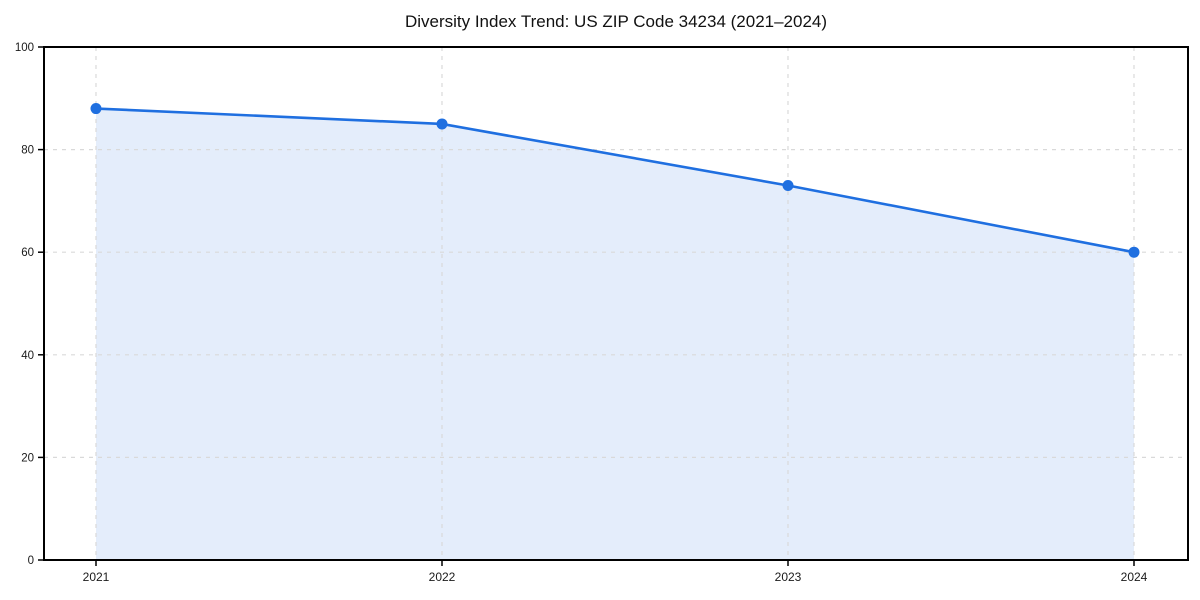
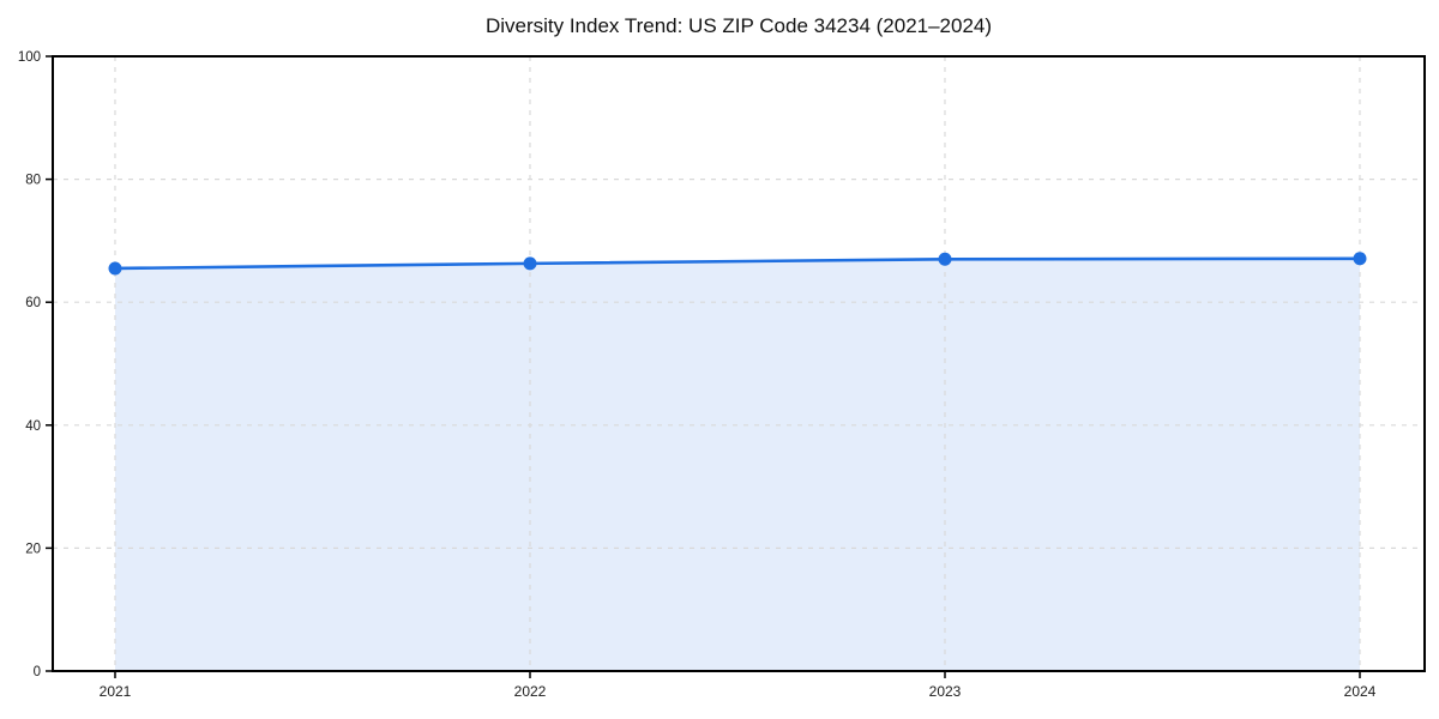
2021: 88 -> 66
2022: 85 -> 66
2023: 73 -> 67
2024: 60 -> 67
